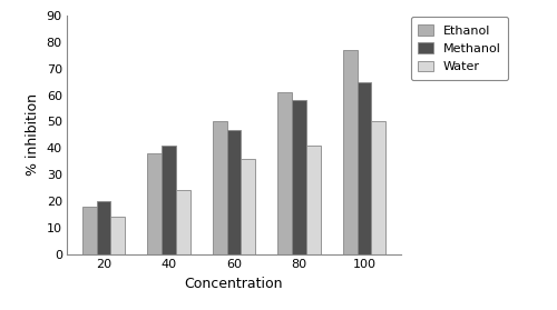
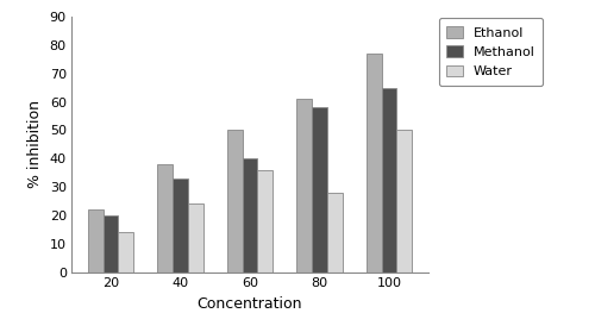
Ethanol/20: 18 -> 22
Methanol/40: 41 -> 33
Methanol/60: 47 -> 40
Water/80: 41 -> 28
